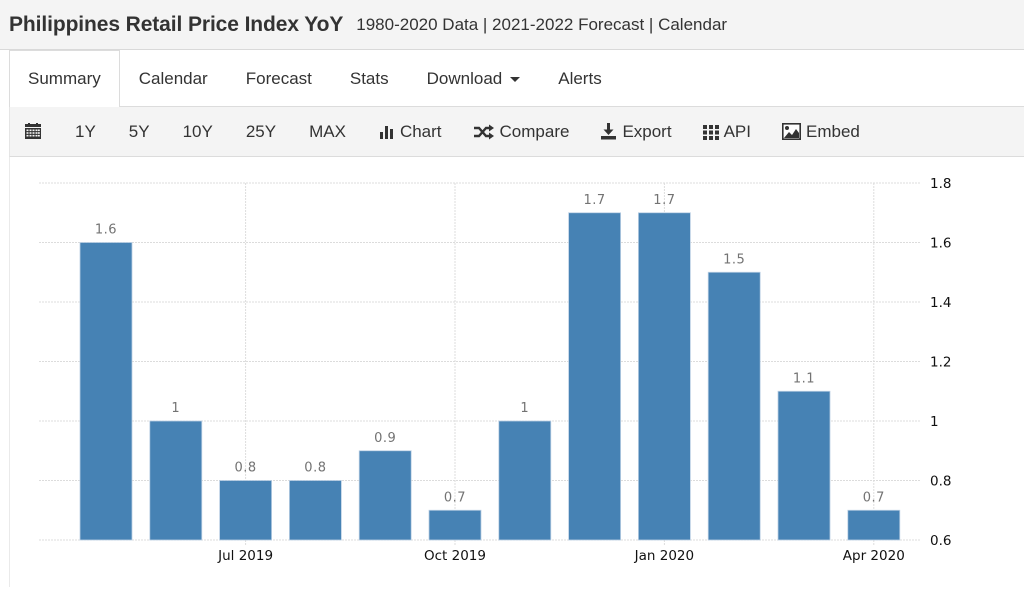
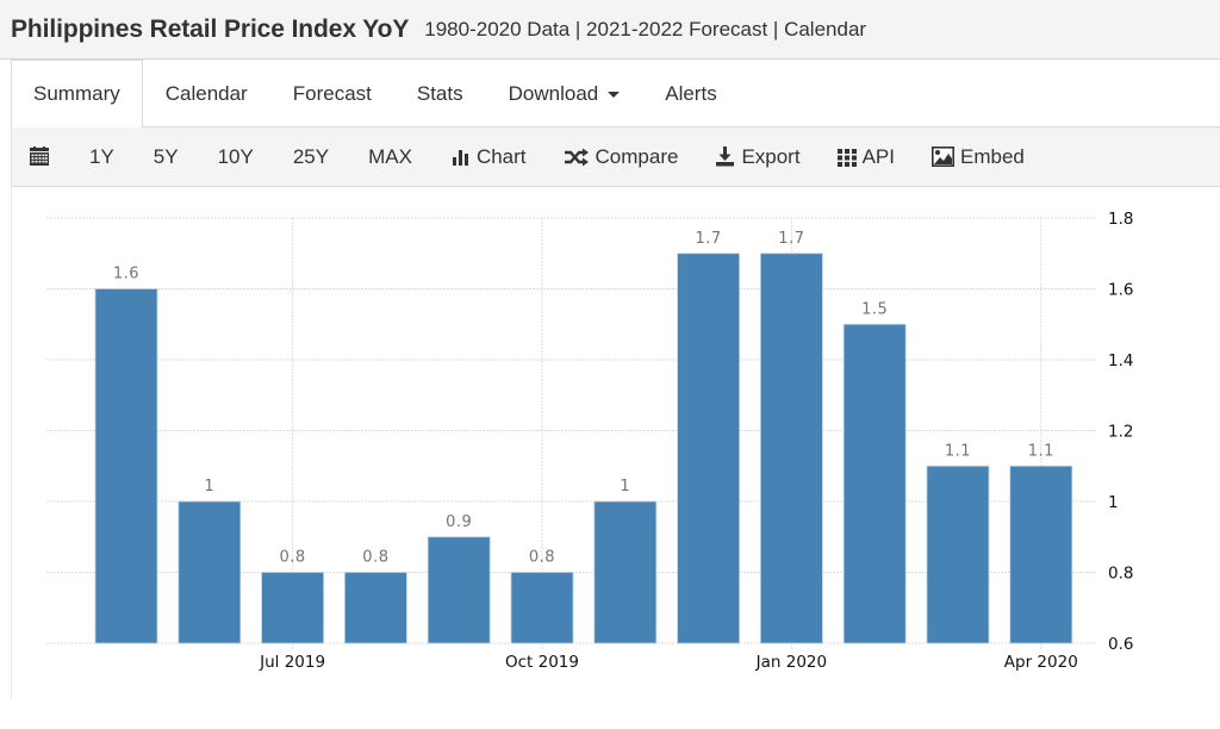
Oct 2019: 0.7 -> 0.8
Apr 2020: 0.7 -> 1.1
